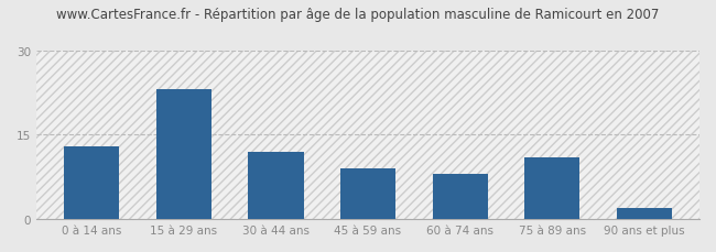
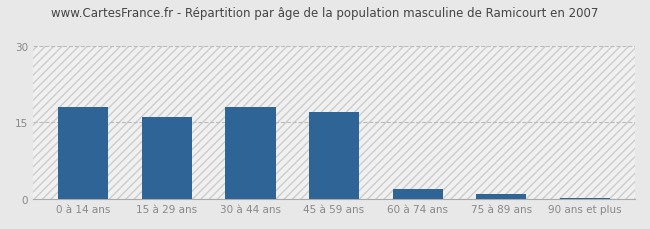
0 à 14 ans: 13.0 -> 18.0
15 à 29 ans: 23.0 -> 16.0
30 à 44 ans: 12.0 -> 18.0
45 à 59 ans: 9.0 -> 17.0
60 à 74 ans: 8.0 -> 2.0
75 à 89 ans: 11.0 -> 1.0
90 ans et plus: 2.0 -> 0.1
